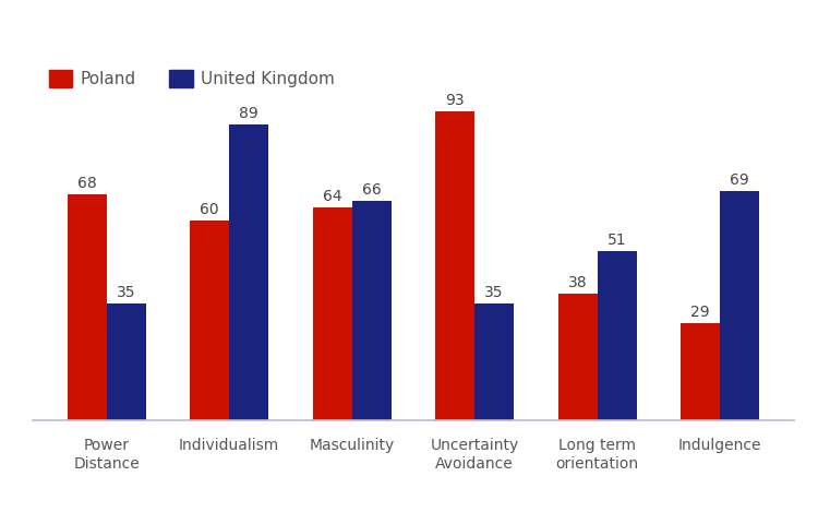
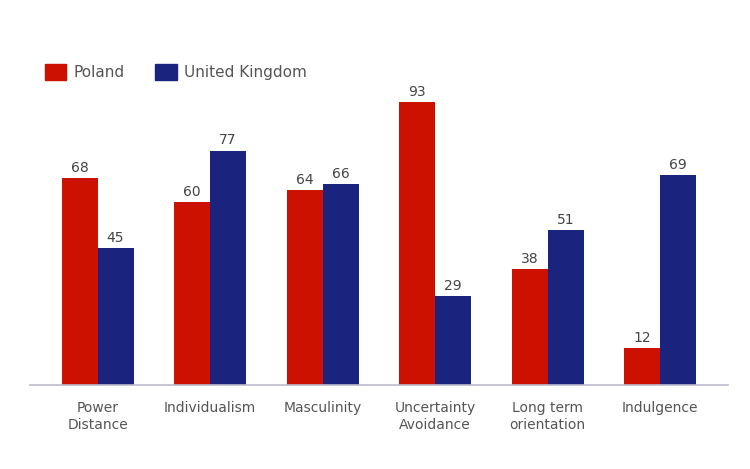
United Kingdom/Power Distance: 35 -> 45
United Kingdom/Individualism: 89 -> 77
United Kingdom/Uncertainty Avoidance: 35 -> 29
Poland/Indulgence: 29 -> 12
